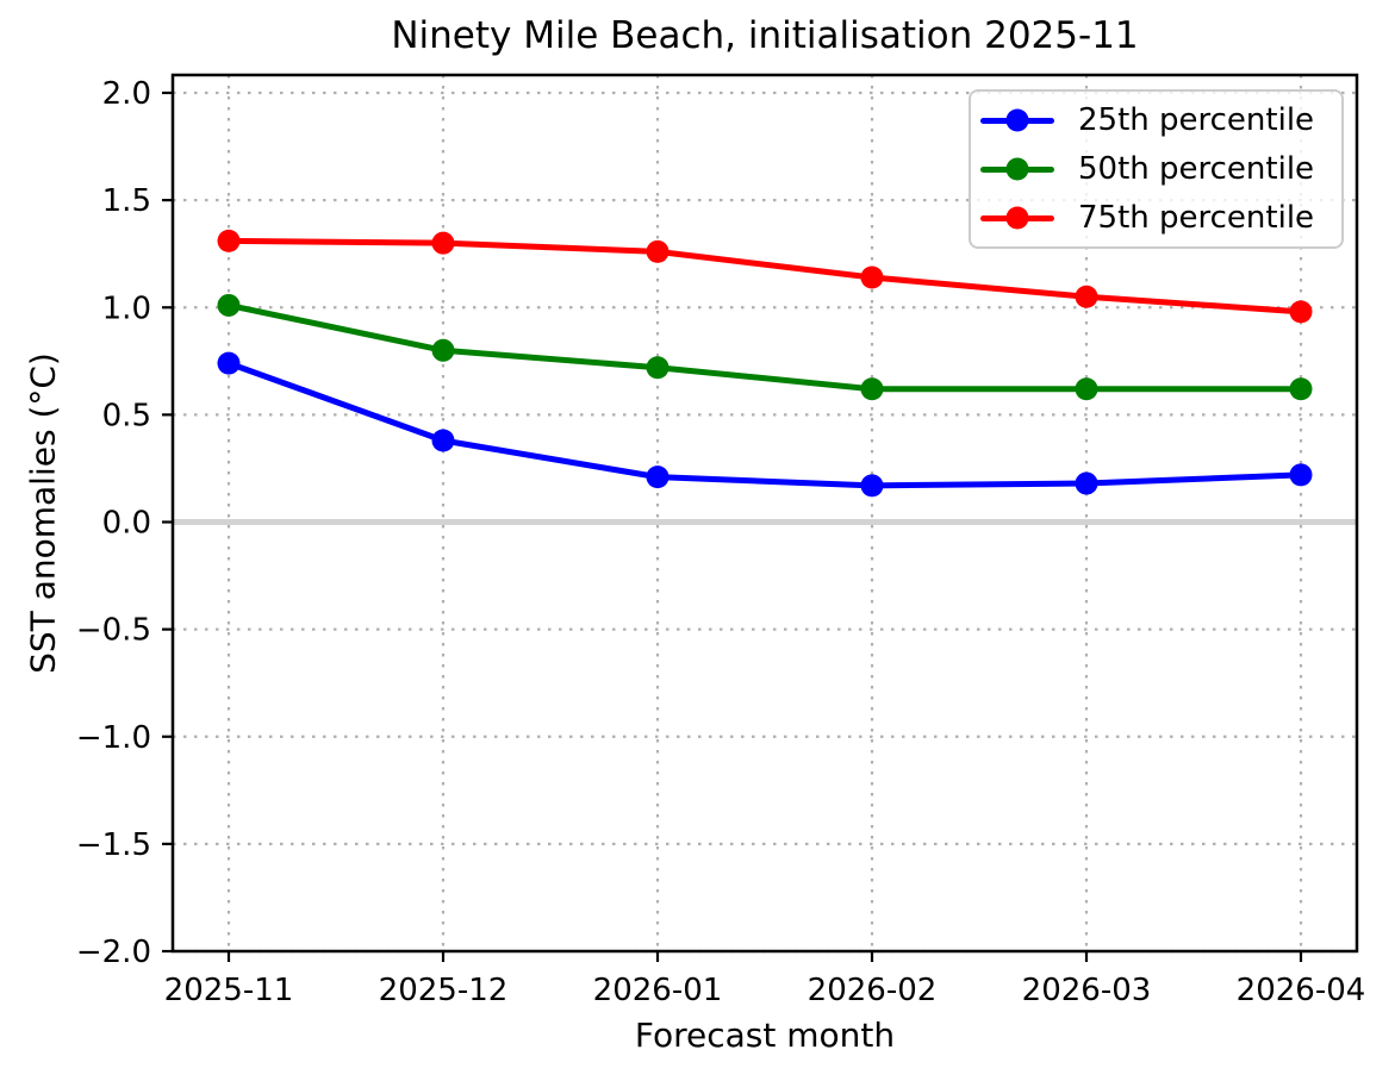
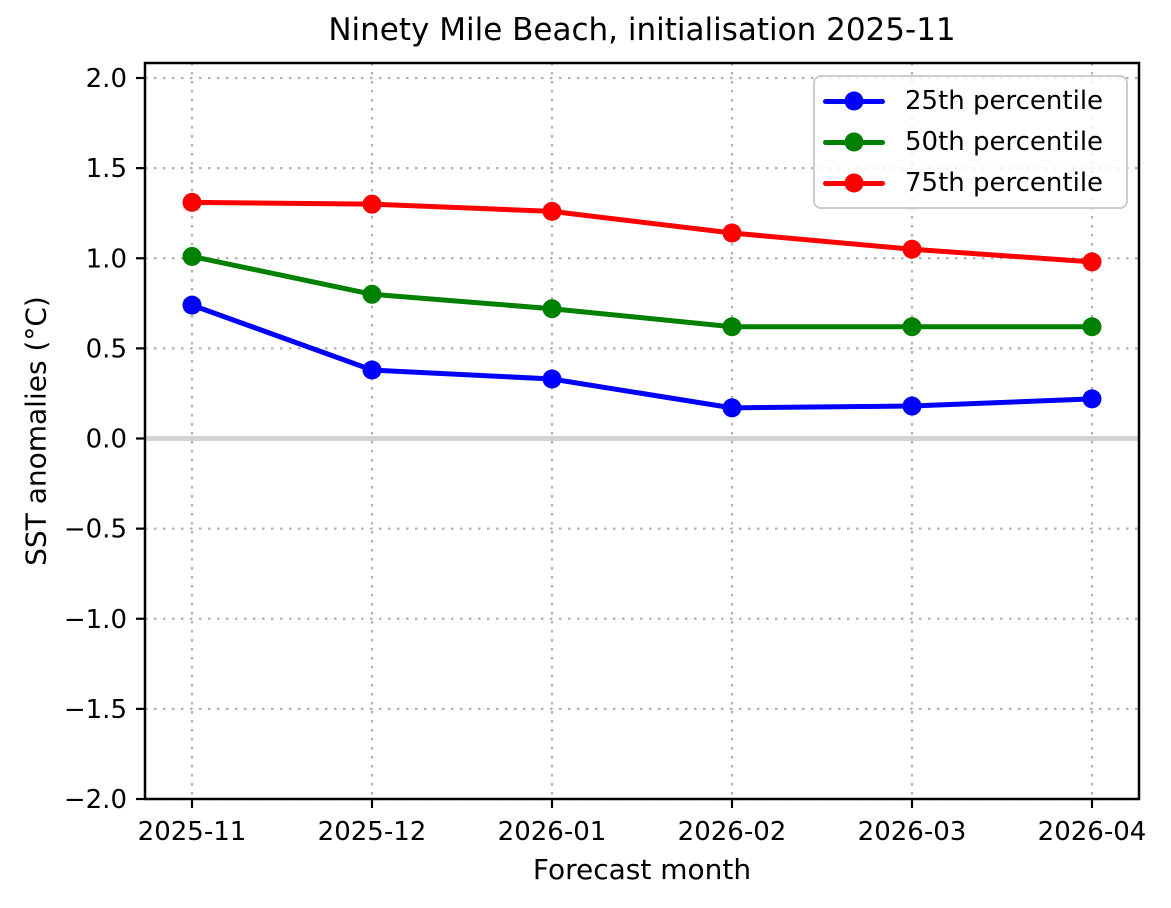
25th percentile/2026-01: 0.21 -> 0.33
